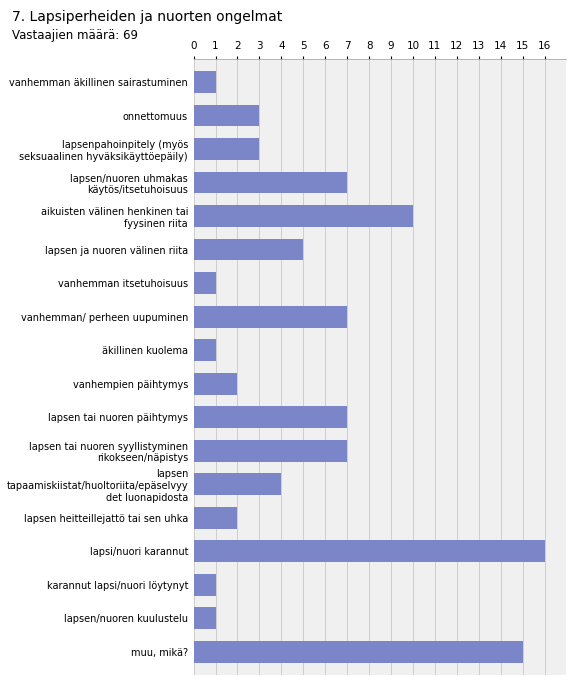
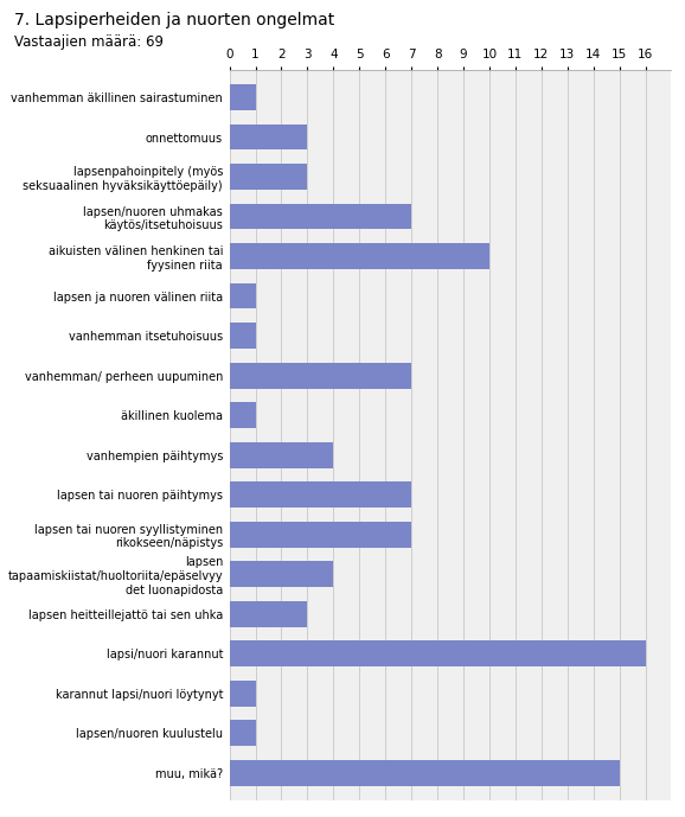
lapsen ja nuoren välinen riita: 5 -> 1
vanhempien päihtymys: 2 -> 4
lapsen heitteillejattö tai sen uhka: 2 -> 3
